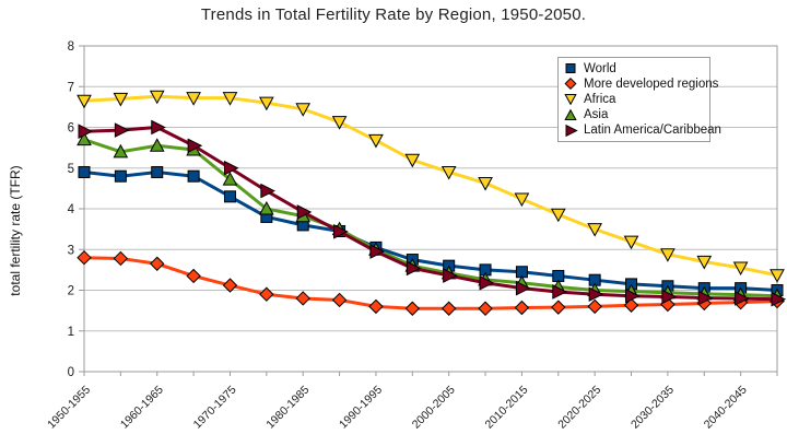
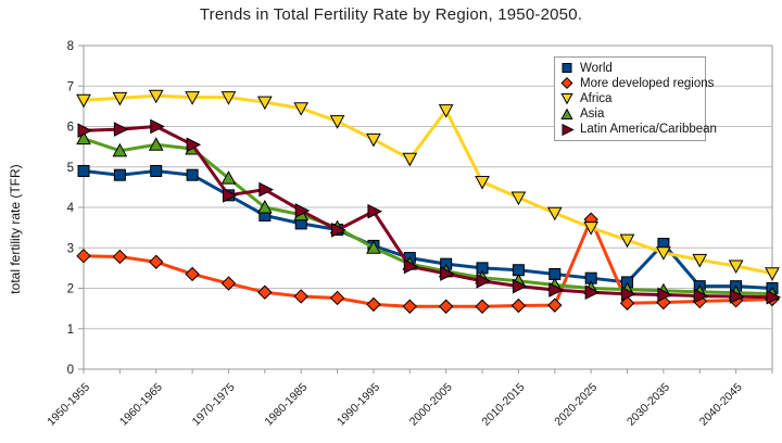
Latin America/Caribbean/1970-1975: 5.0 -> 4.3
Latin America/Caribbean/1990-1995: 3.0 -> 3.9
Africa/2000-2005: 4.9 -> 6.4
More developed regions/2020-2025: 1.6 -> 3.7
World/2030-2035: 2.1 -> 3.1
